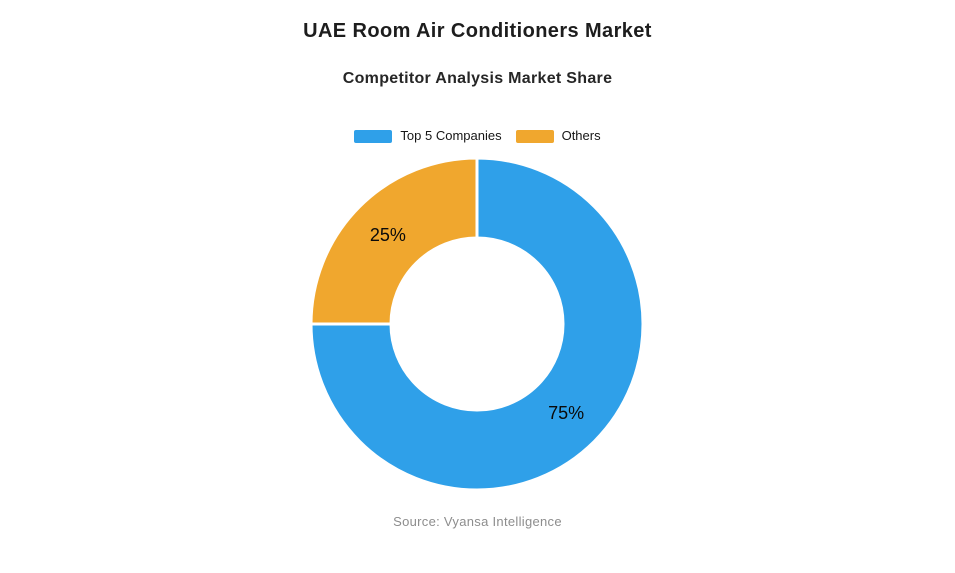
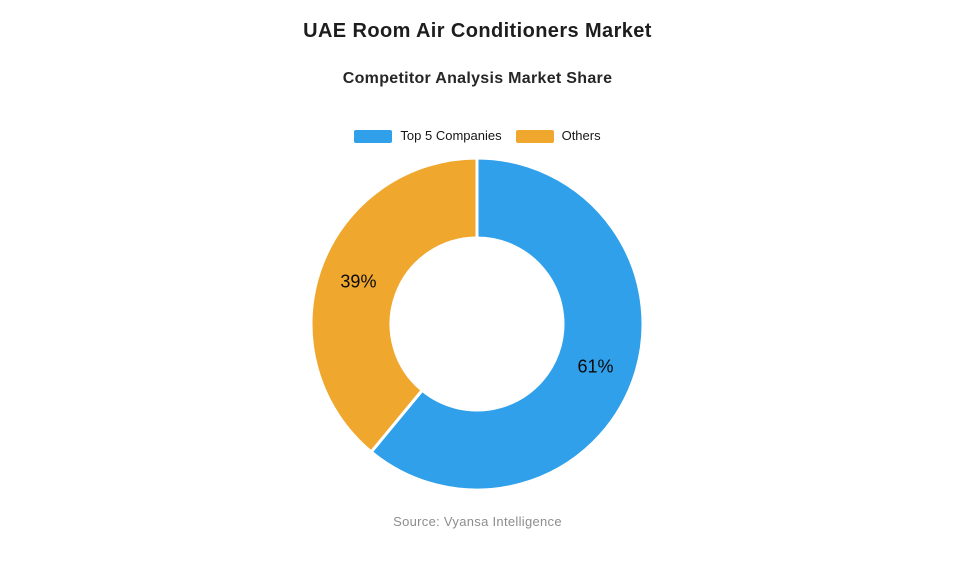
Top 5 Companies: 75% -> 61%
Others: 25% -> 39%
